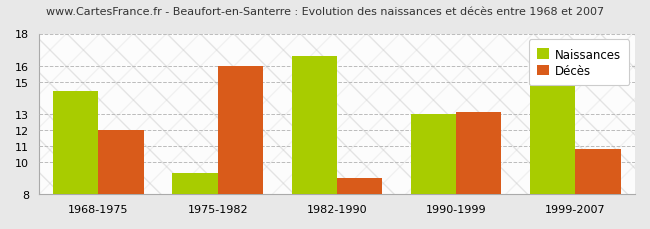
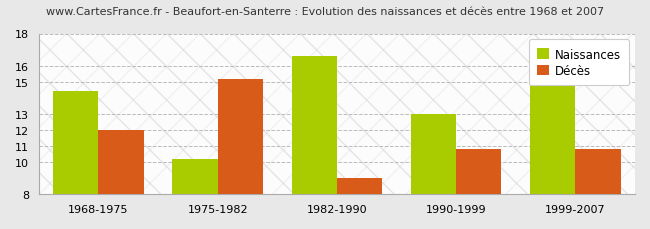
Naissances/1975-1982: 9.3 -> 10.2
Décès/1975-1982: 16.0 -> 15.2
Décès/1990-1999: 13.1 -> 10.8
